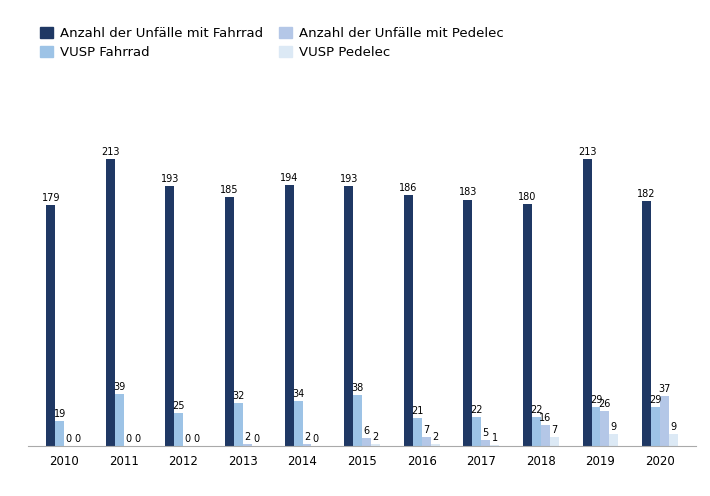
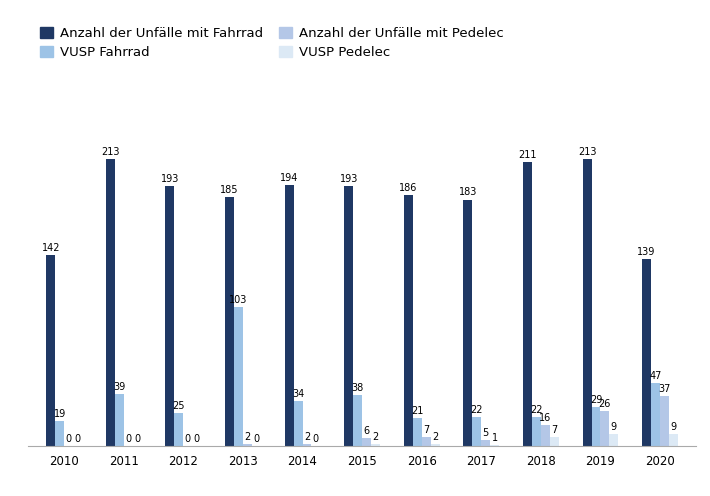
Anzahl der Unfälle mit Fahrrad/2010: 179 -> 142
VUSP Fahrrad/2013: 32 -> 103
Anzahl der Unfälle mit Fahrrad/2018: 180 -> 211
Anzahl der Unfälle mit Fahrrad/2020: 182 -> 139
VUSP Fahrrad/2020: 29 -> 47
